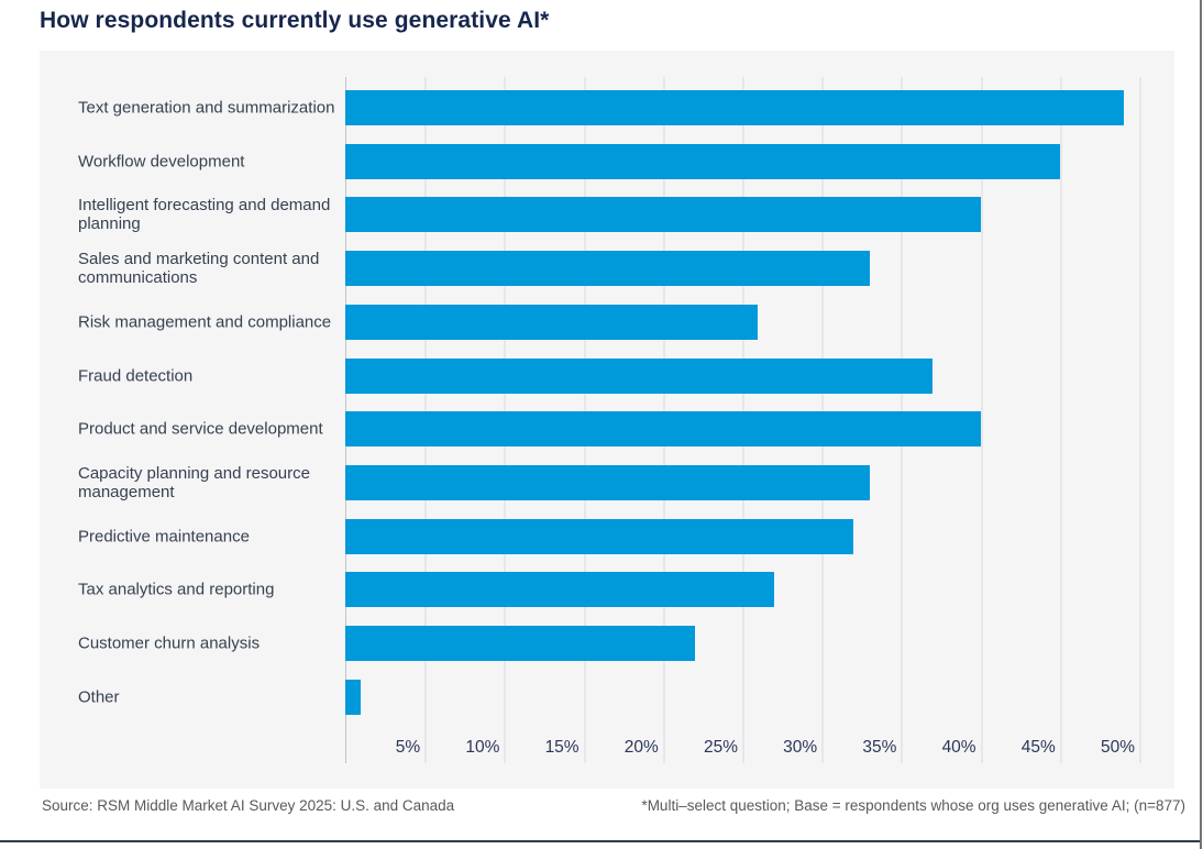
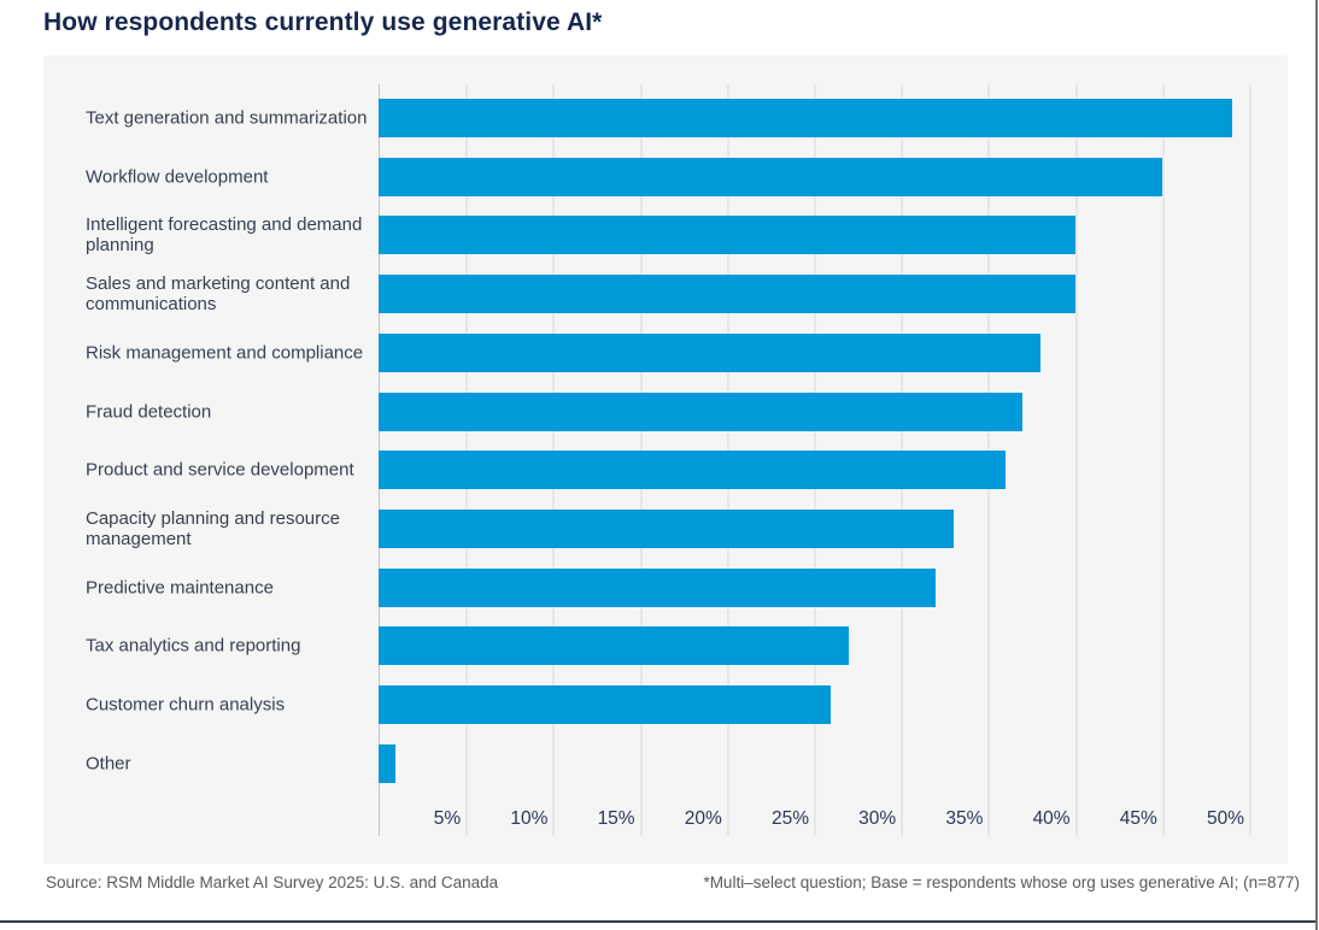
Sales and marketing content and communications: 33% -> 40%
Risk management and compliance: 26% -> 38%
Product and service development: 40% -> 36%
Customer churn analysis: 22% -> 26%
